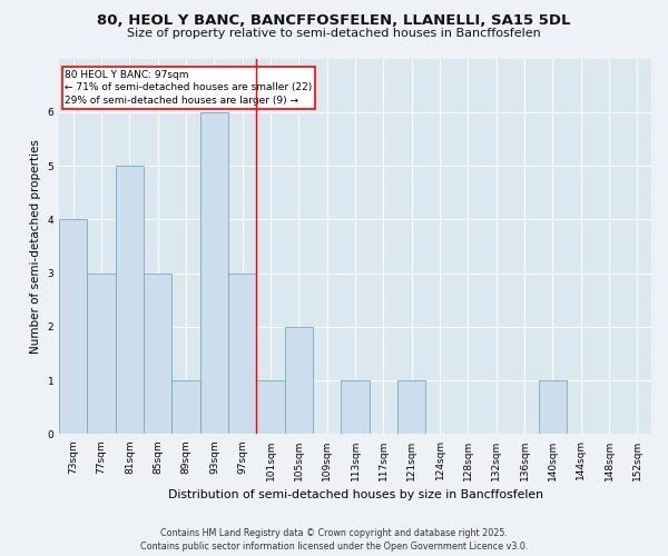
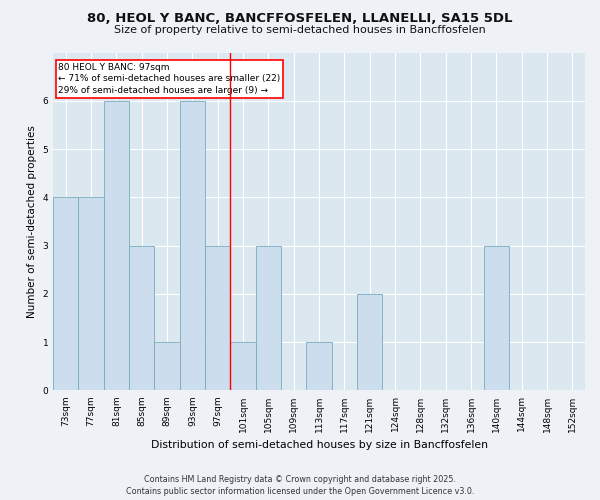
77sqm: 3 -> 4
81sqm: 5 -> 6
105sqm: 2 -> 3
121sqm: 1 -> 2
140sqm: 1 -> 3
